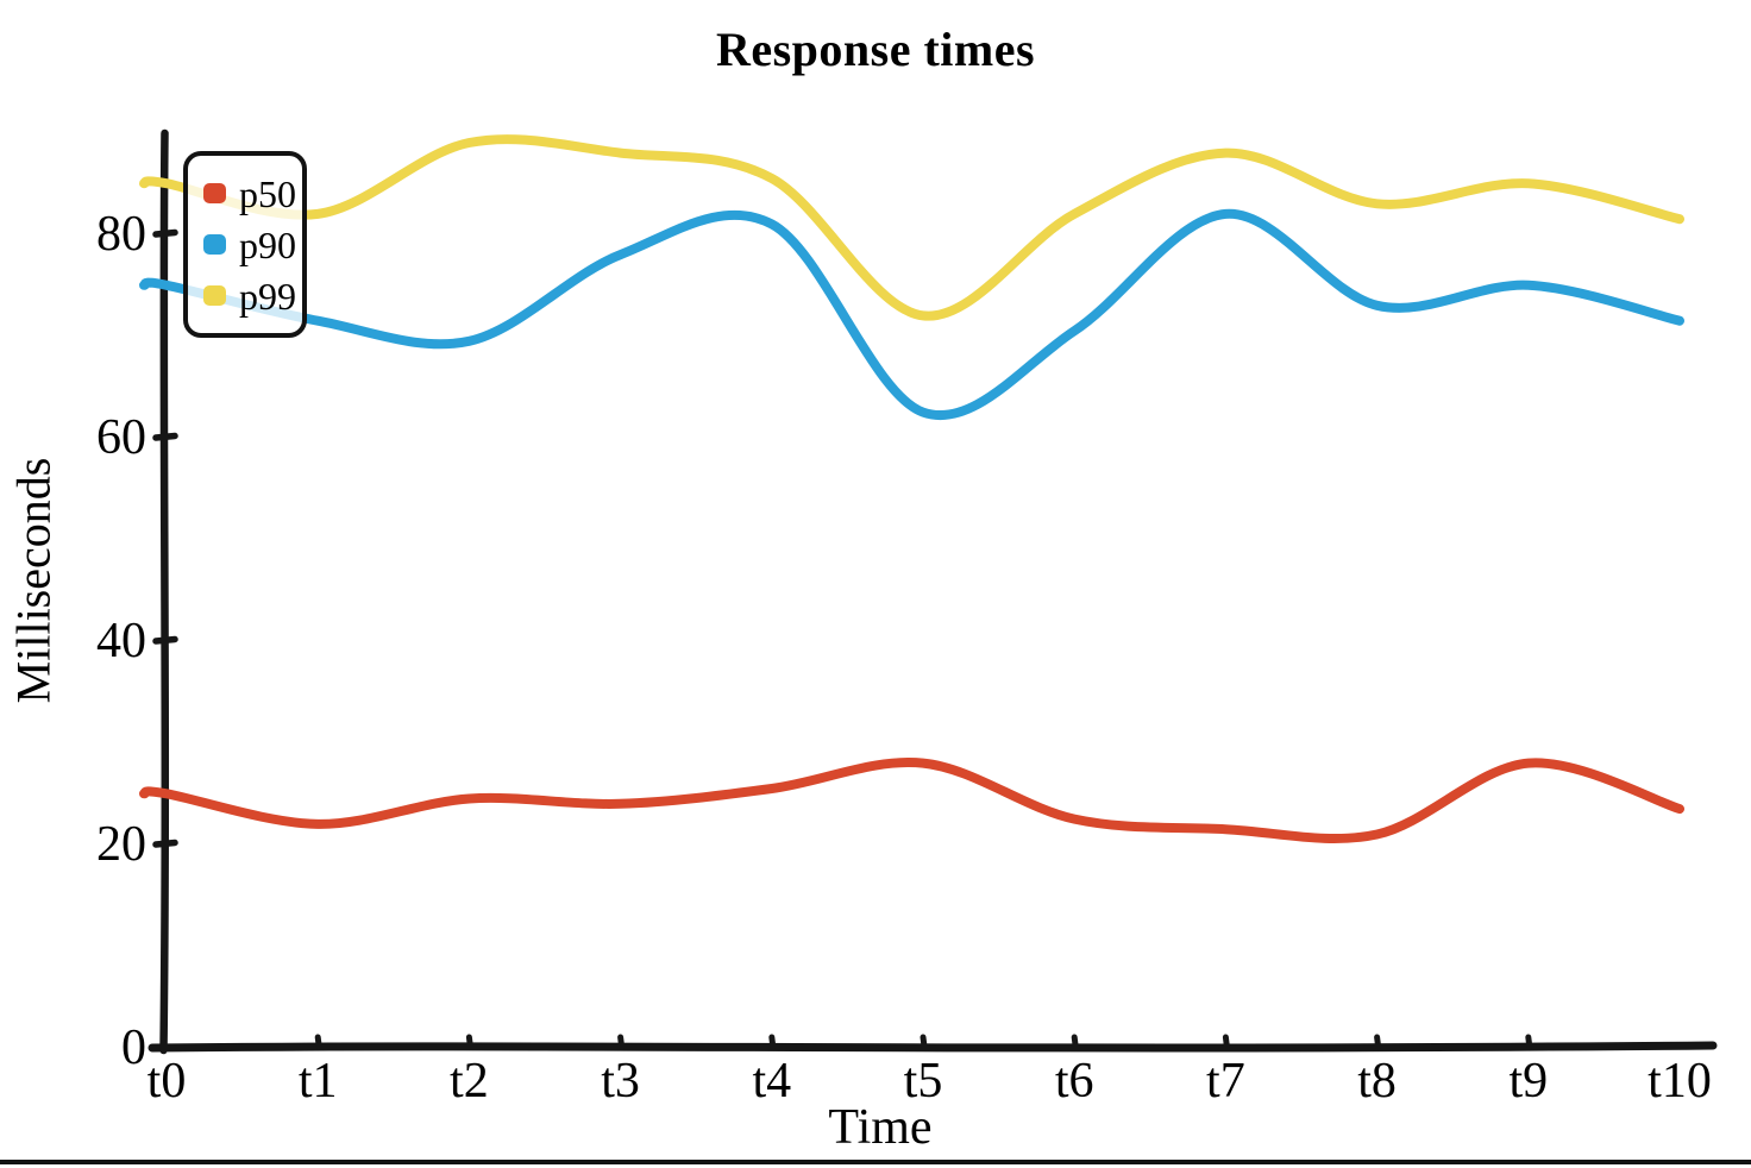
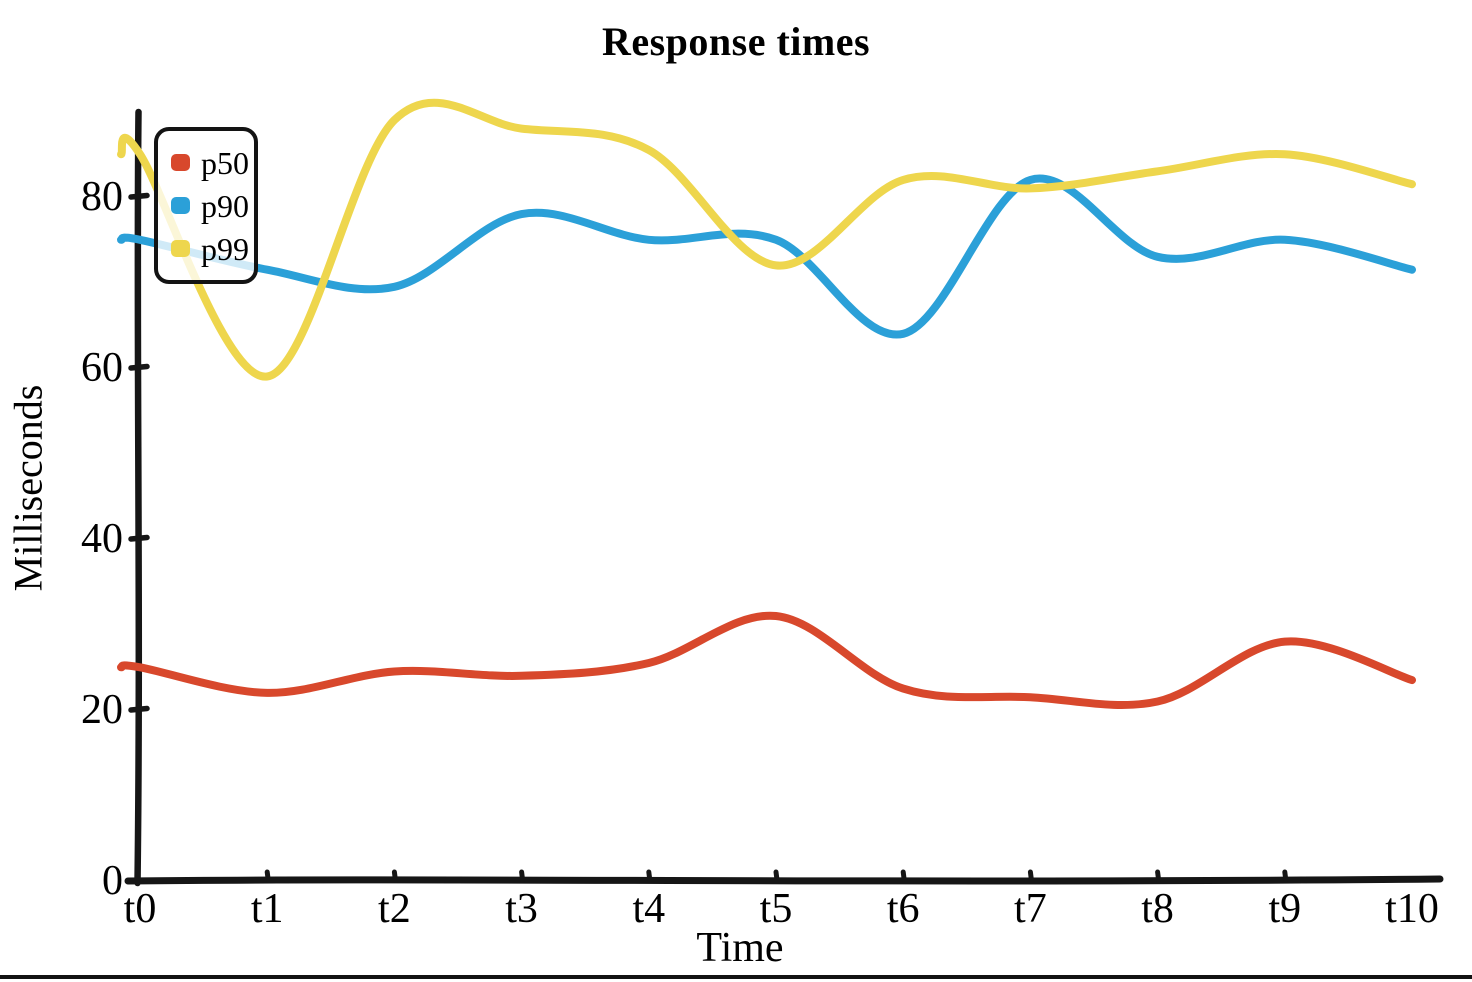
p99/t1: 82 -> 59
p90/t4: 81 -> 75
p50/t5: 28 -> 31
p90/t5: 62 -> 75
p90/t6: 70 -> 64
p99/t7: 88 -> 81
